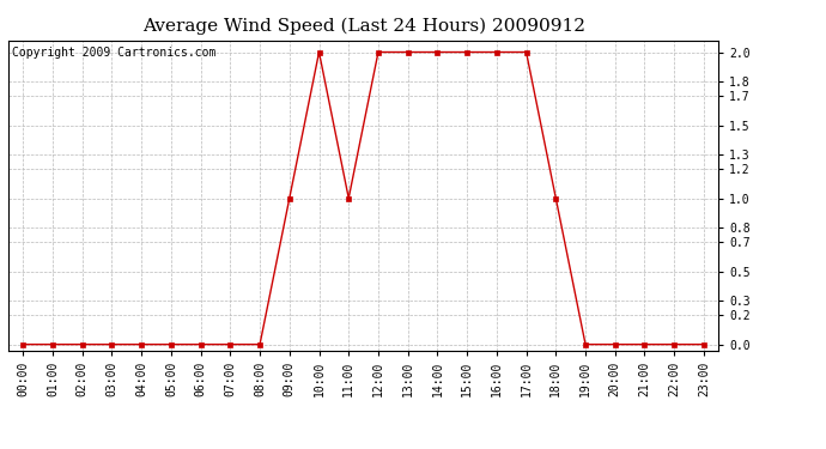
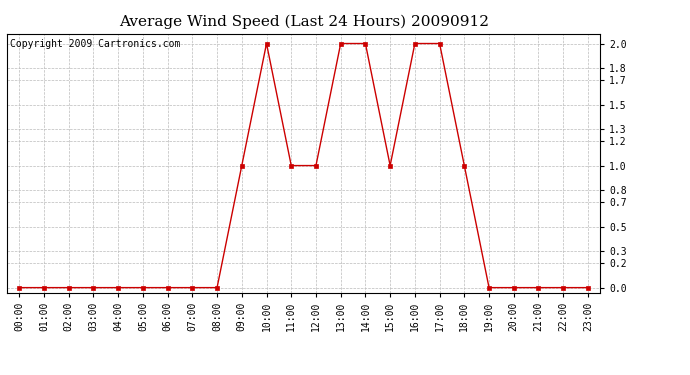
12:00: 2 -> 1
15:00: 2 -> 1
